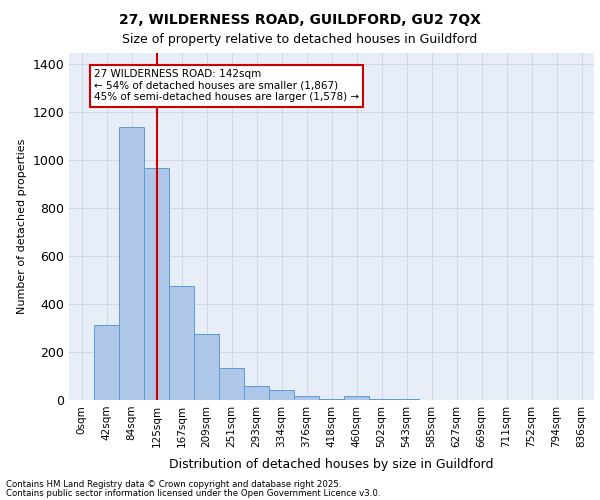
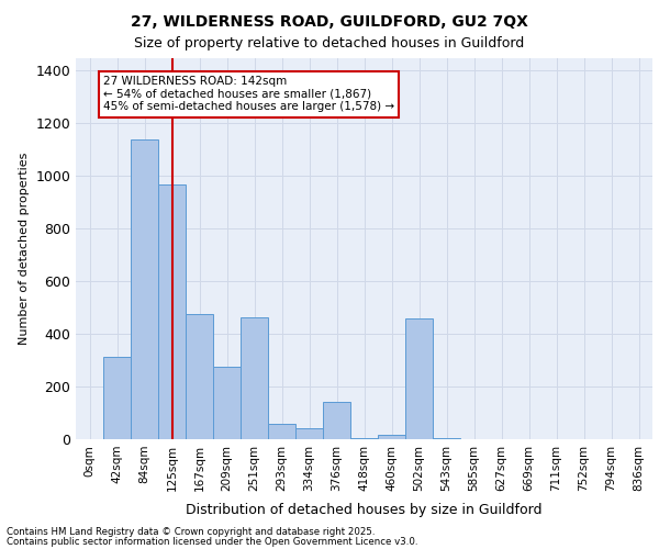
251sqm: 135 -> 465
376sqm: 15 -> 140
502sqm: 5 -> 460
